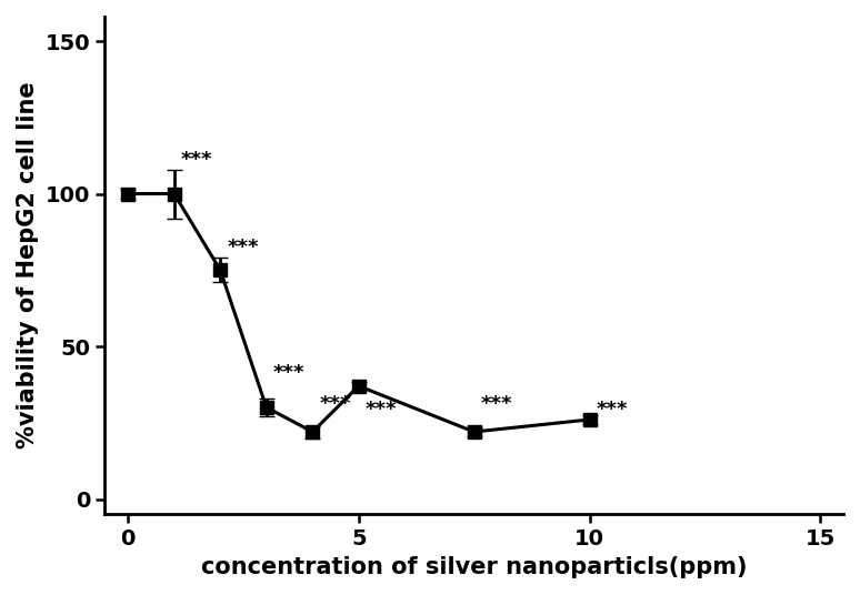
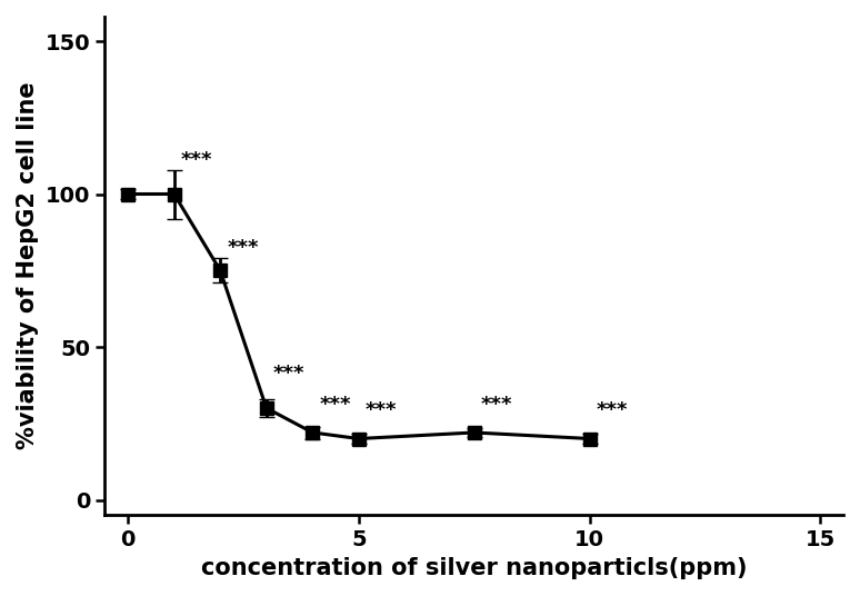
5: 37 -> 20
10: 26 -> 20
